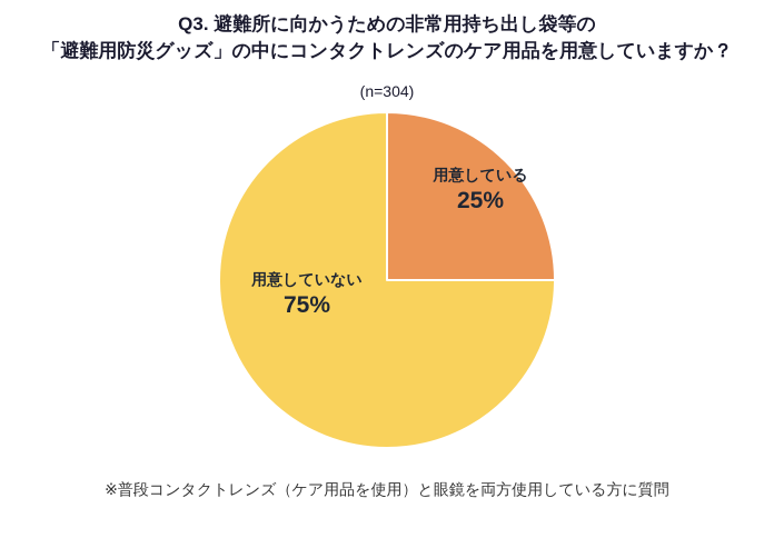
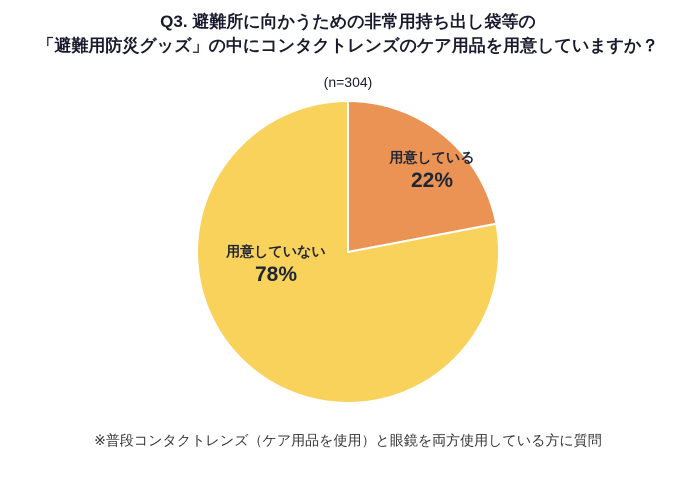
用意している: 25% -> 22%
用意していない: 75% -> 78%
